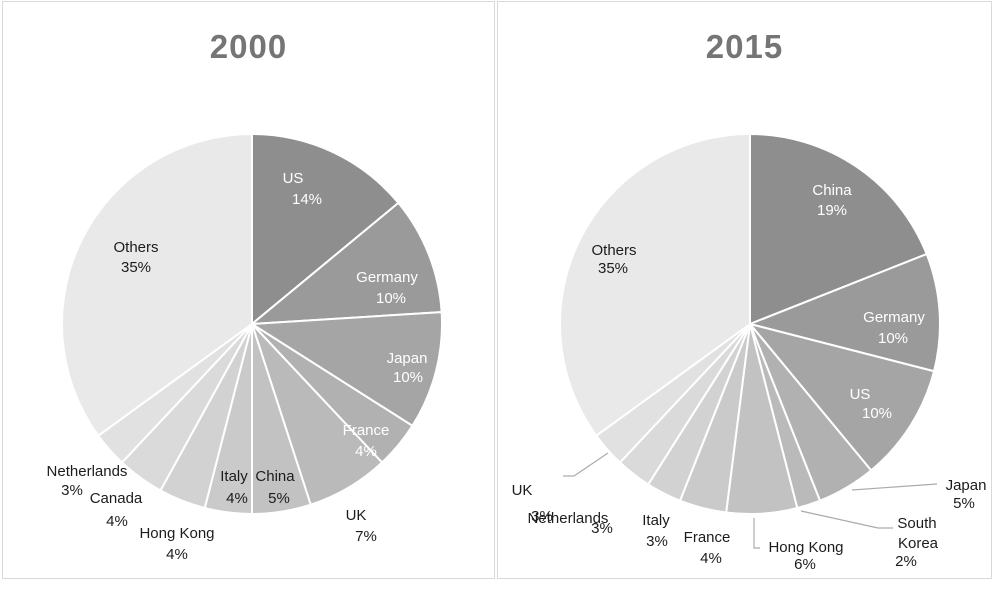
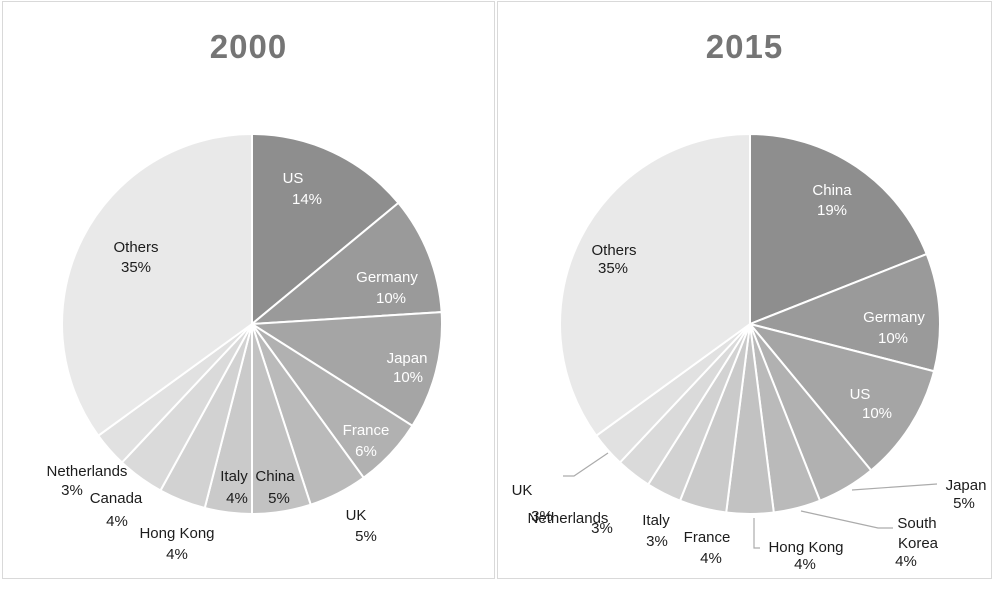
2000/France: 4% -> 6%
2000/UK: 7% -> 5%
2015/South Korea: 2% -> 4%
2015/Hong Kong: 6% -> 4%
